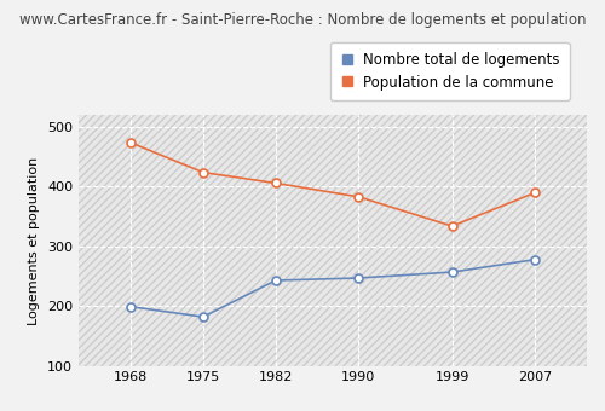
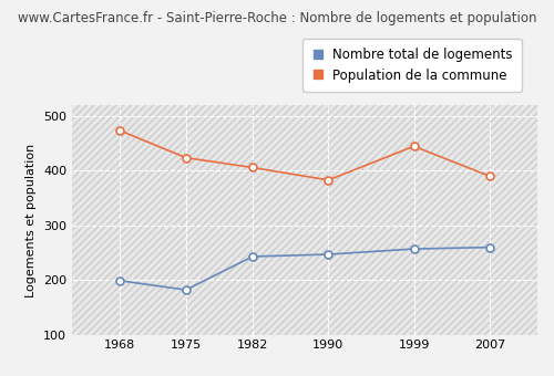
Population de la commune/1999: 334 -> 445
Nombre total de logements/2007: 278 -> 260
